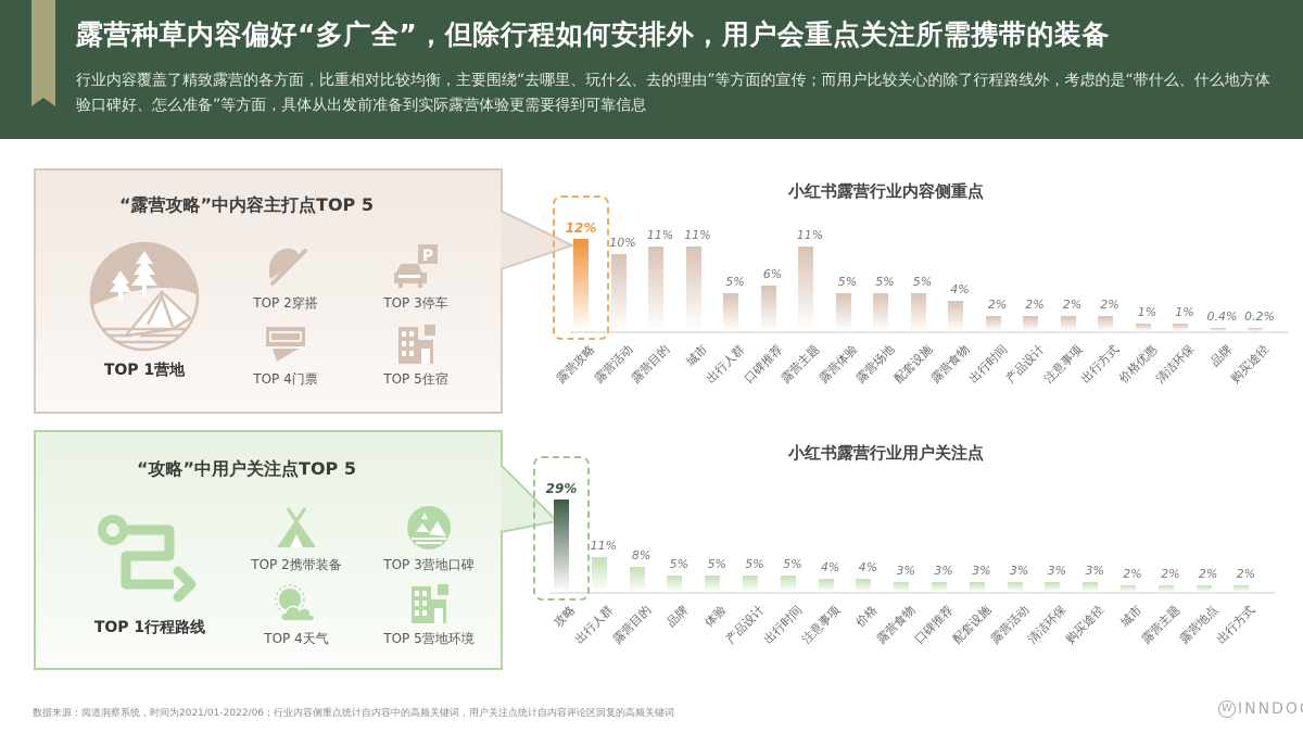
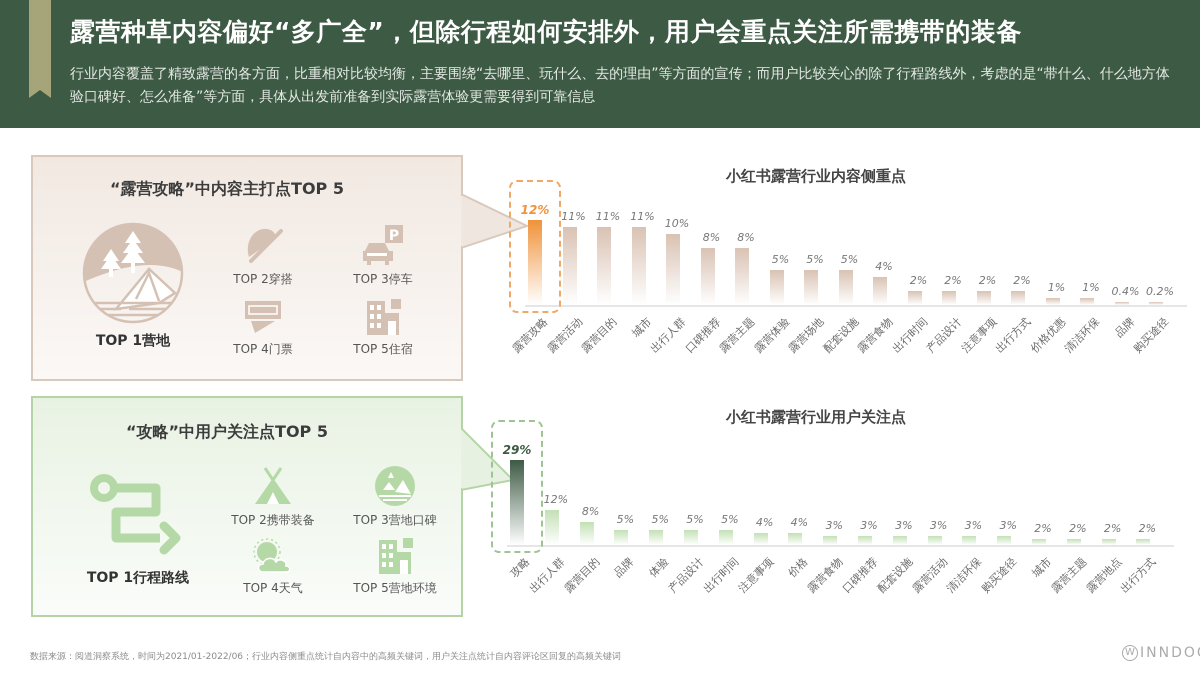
小红书露营行业内容侧重点/露营活动: 10% -> 11%
小红书露营行业内容侧重点/出行人群: 5% -> 10%
小红书露营行业内容侧重点/口碑推荐: 6% -> 8%
小红书露营行业内容侧重点/露营主题: 11% -> 8%
小红书露营行业用户关注点/出行人群: 11% -> 12%
